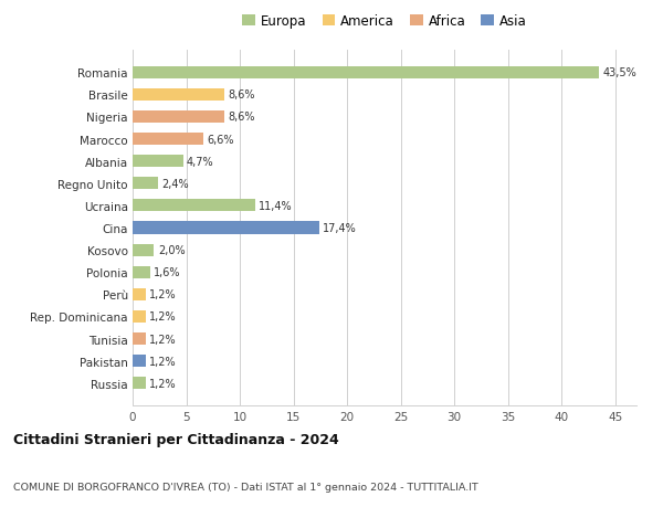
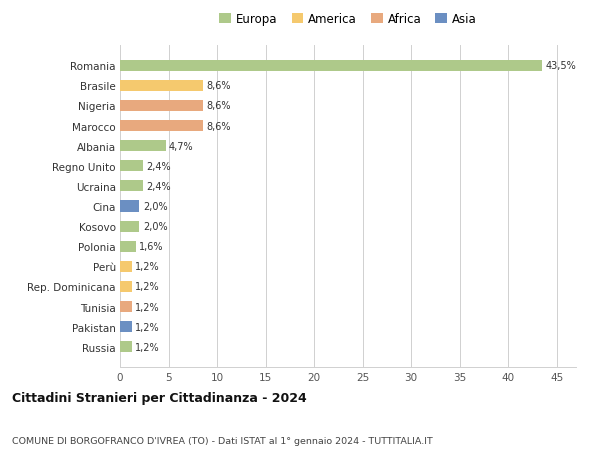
Marocco: 6,6% -> 8,6%
Ucraina: 11,4% -> 2,4%
Cina: 17,4% -> 2,0%
